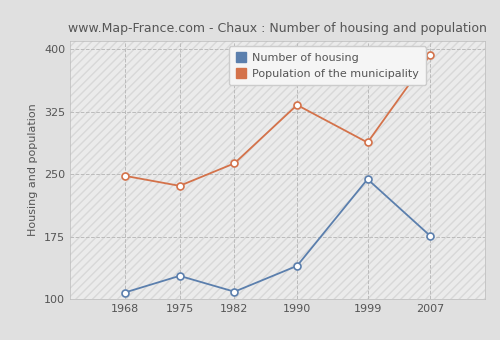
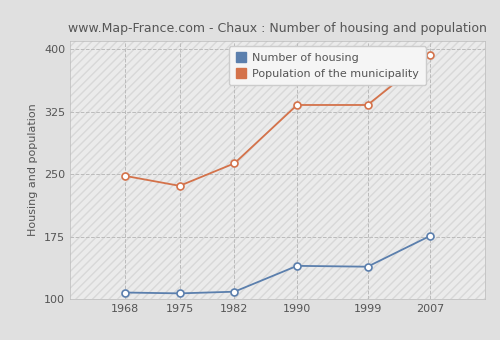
Number of housing/1975: 128 -> 107
Number of housing/1999: 244 -> 139
Population of the municipality/1999: 288 -> 333
